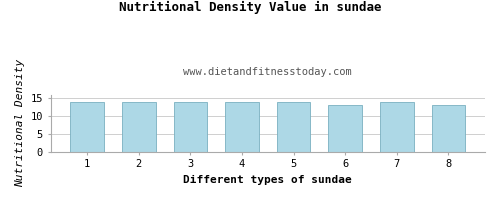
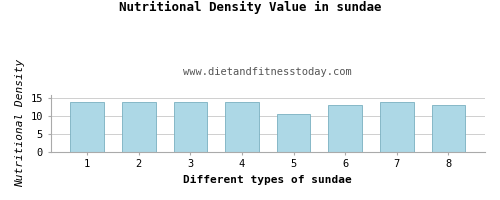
5: 13.9 -> 10.5
